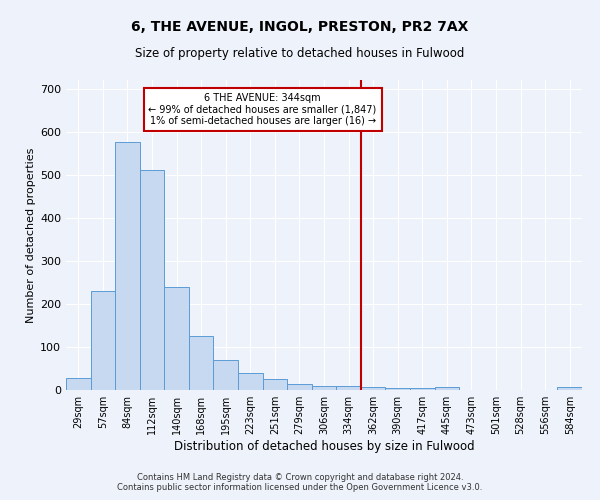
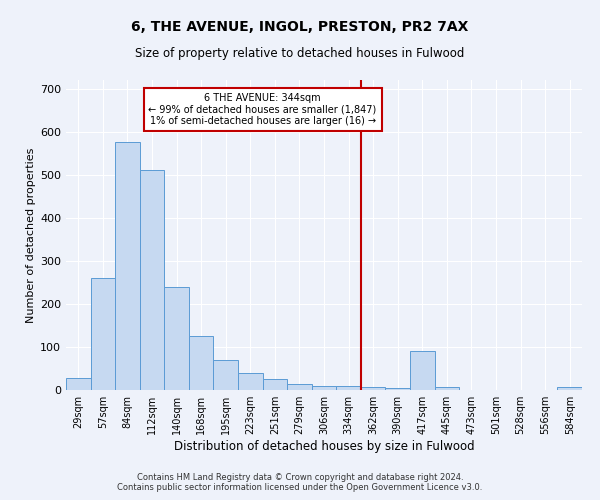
57sqm: 230 -> 260
417sqm: 5 -> 90
